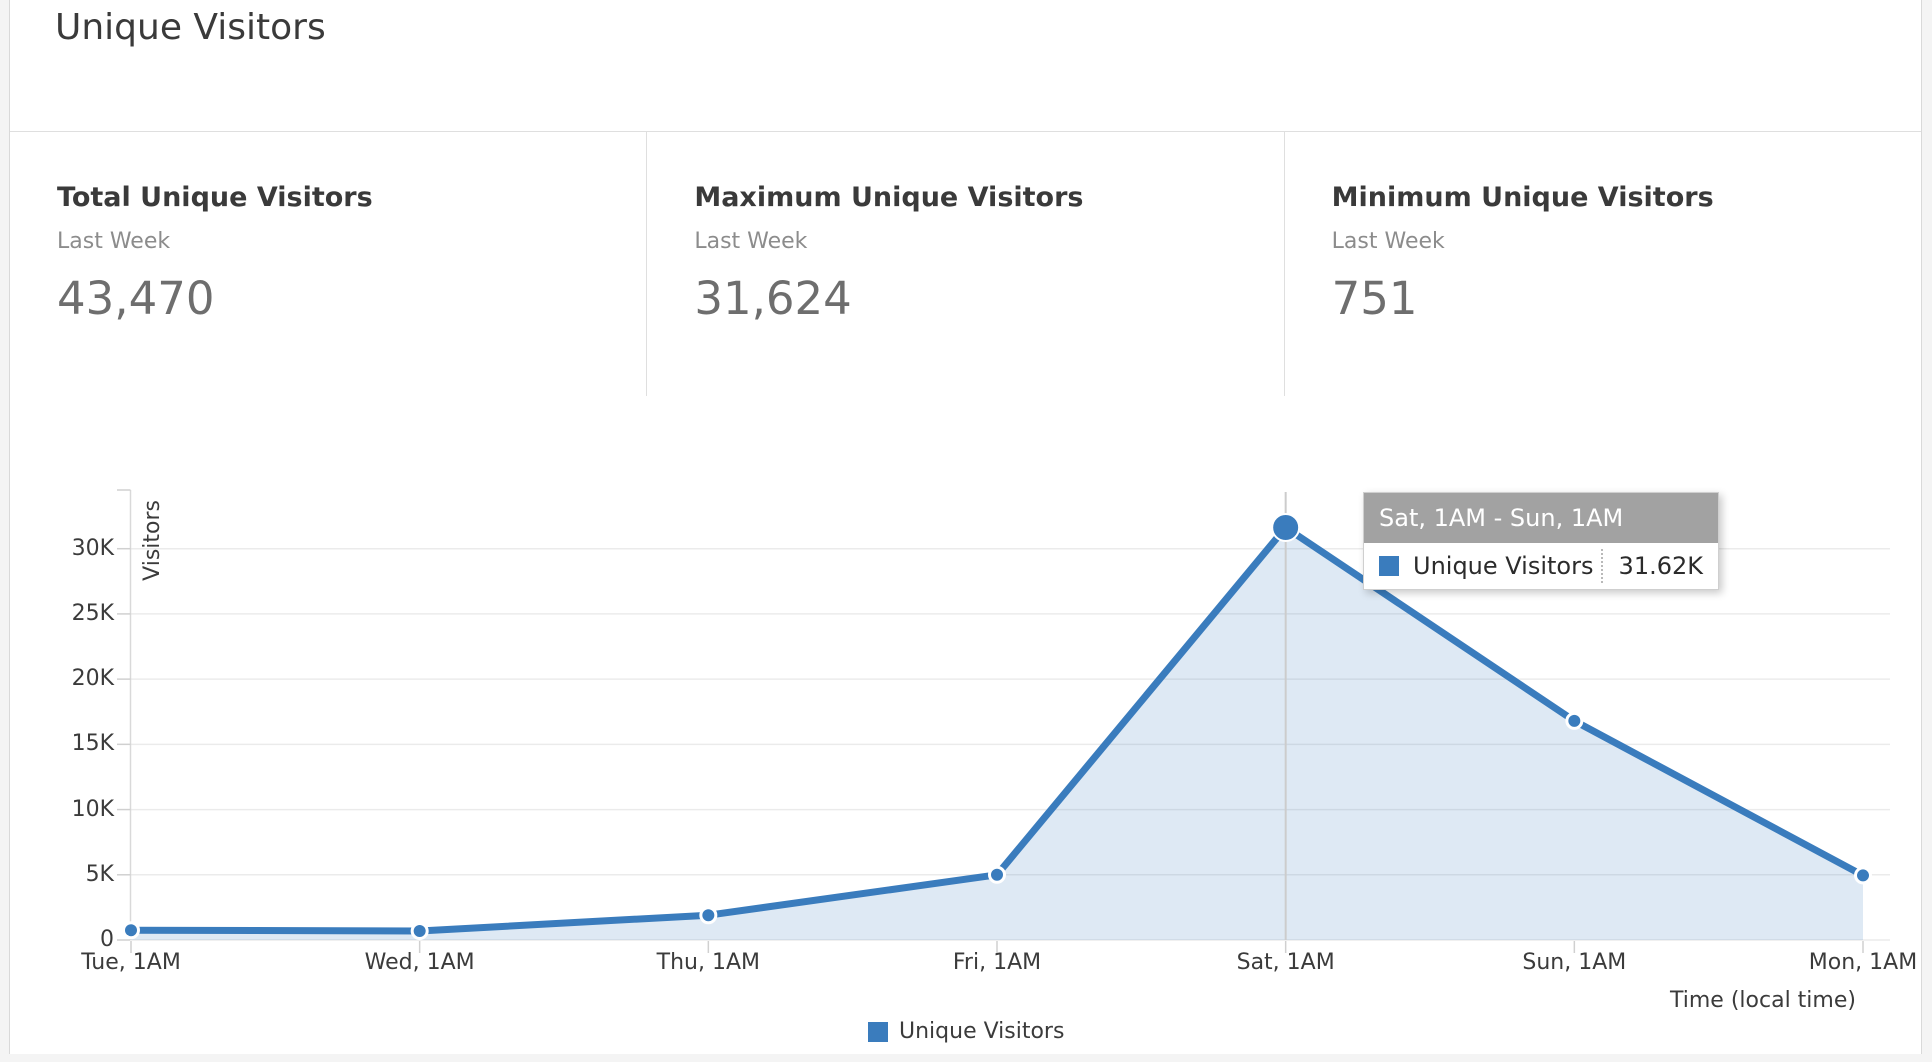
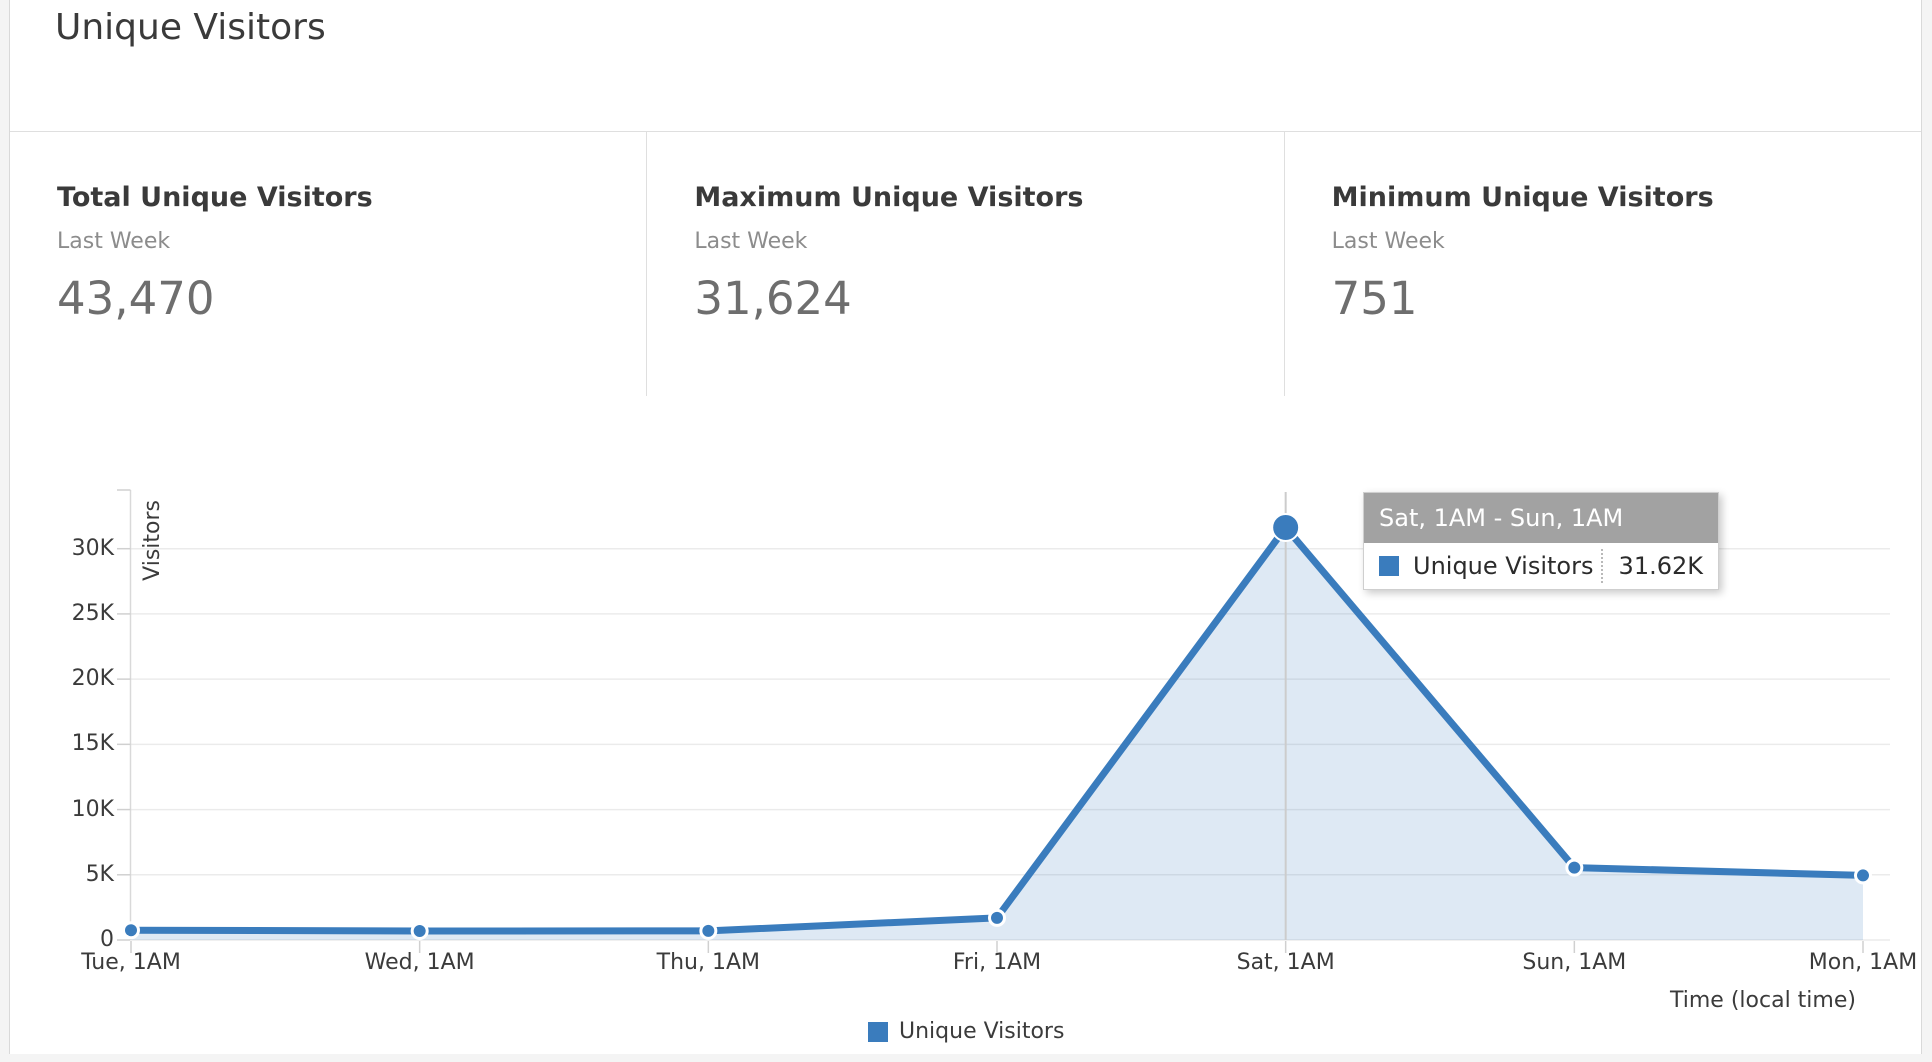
Thu, 1AM: 1.9K -> 0.7K
Fri, 1AM: 5.0K -> 1.7K
Sun, 1AM: 16.8K -> 5.6K
